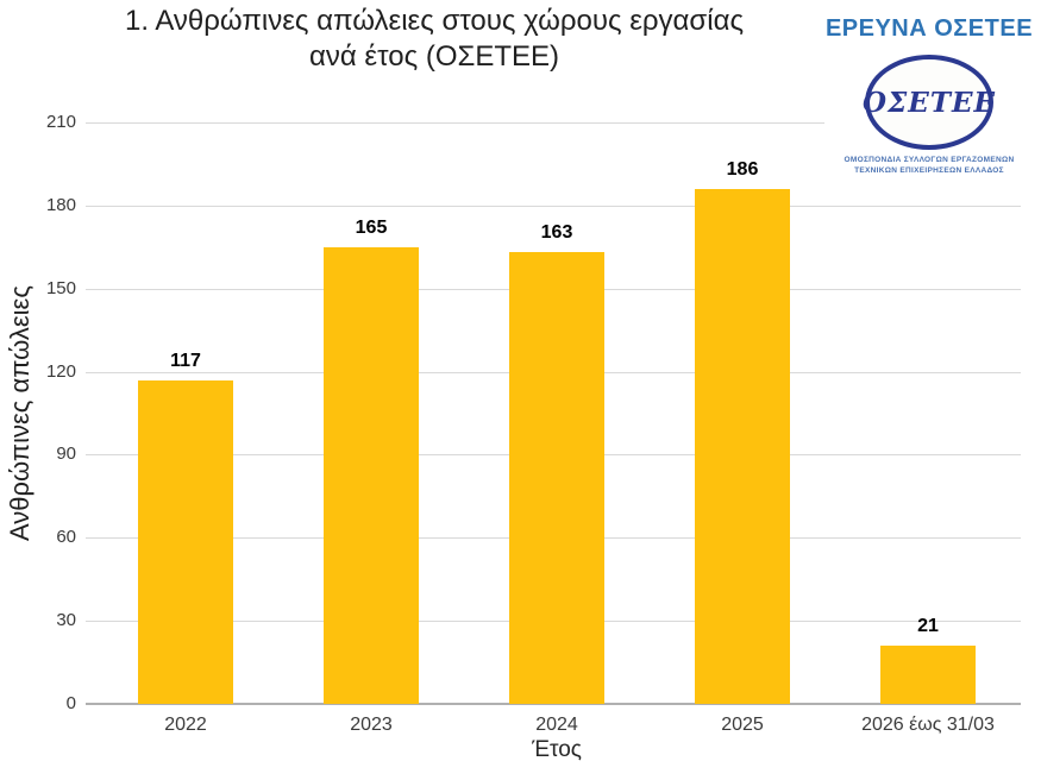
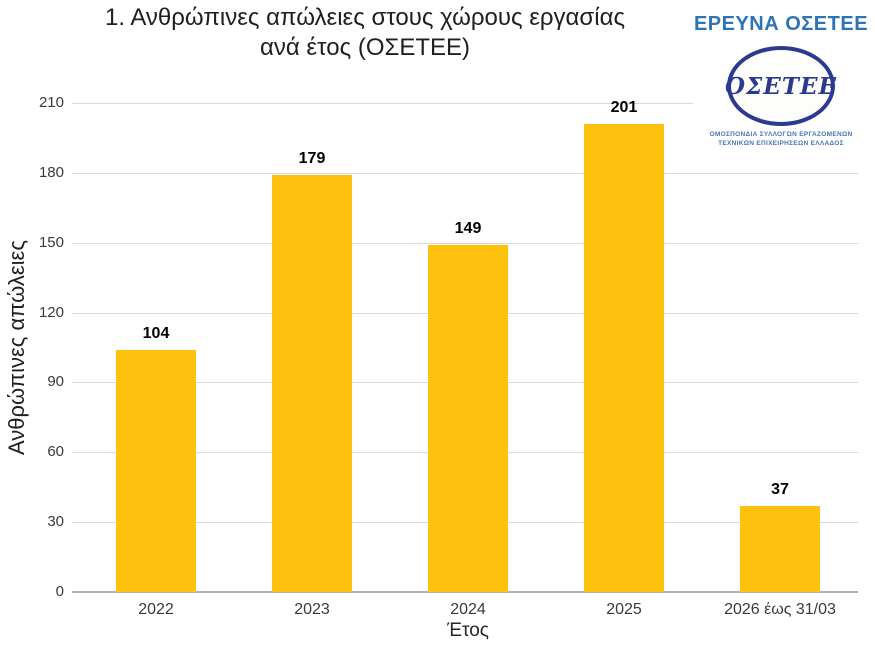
2022: 117 -> 104
2023: 165 -> 179
2024: 163 -> 149
2025: 186 -> 201
2026 έως 31/03: 21 -> 37
